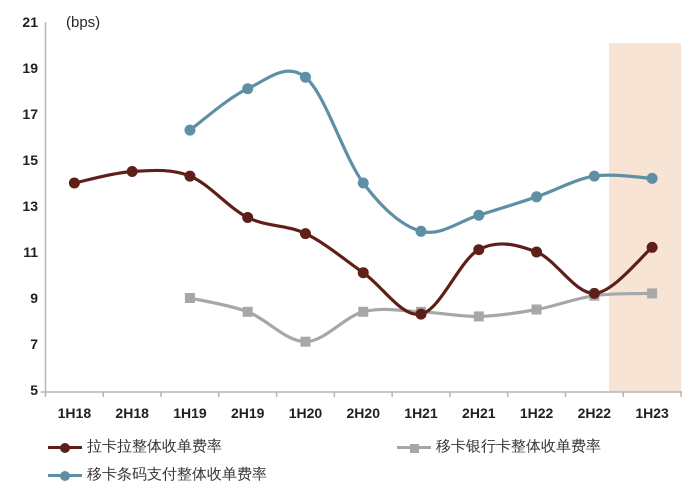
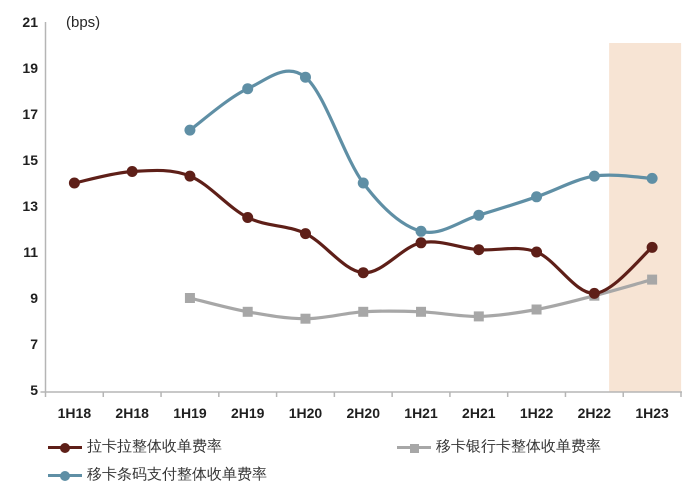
移卡银行卡整体收单费率/1H20: 7.1 -> 8.1
拉卡拉整体收单费率/1H21: 8.3 -> 11.4
移卡银行卡整体收单费率/1H23: 9.2 -> 9.8
